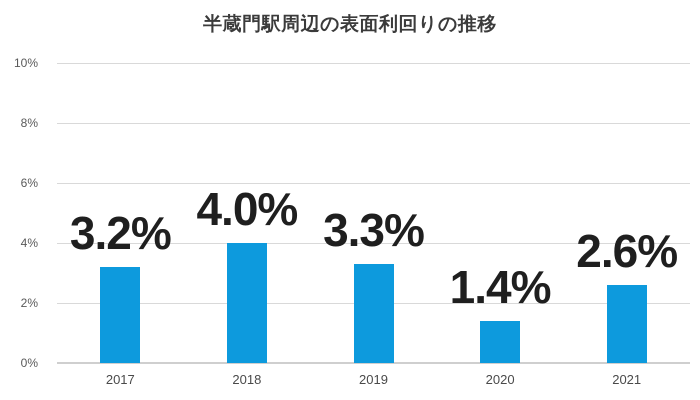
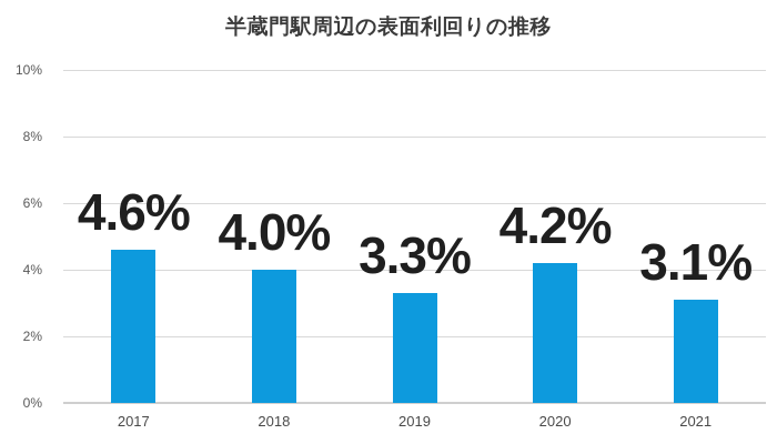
2017: 3.2% -> 4.6%
2020: 1.4% -> 4.2%
2021: 2.6% -> 3.1%
